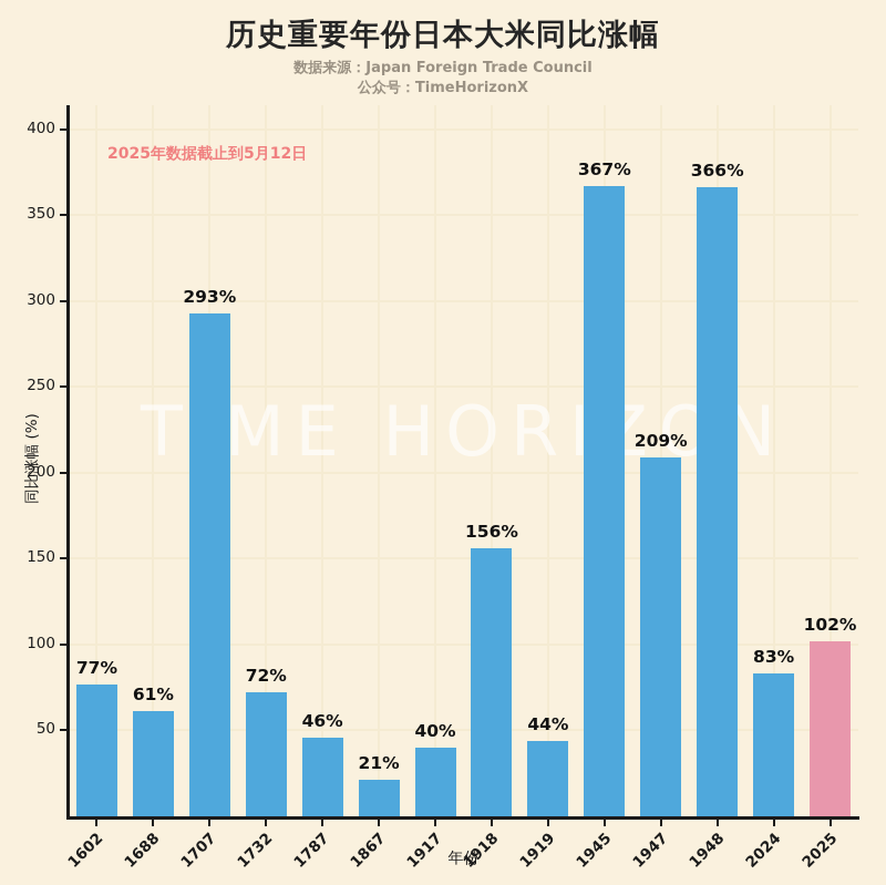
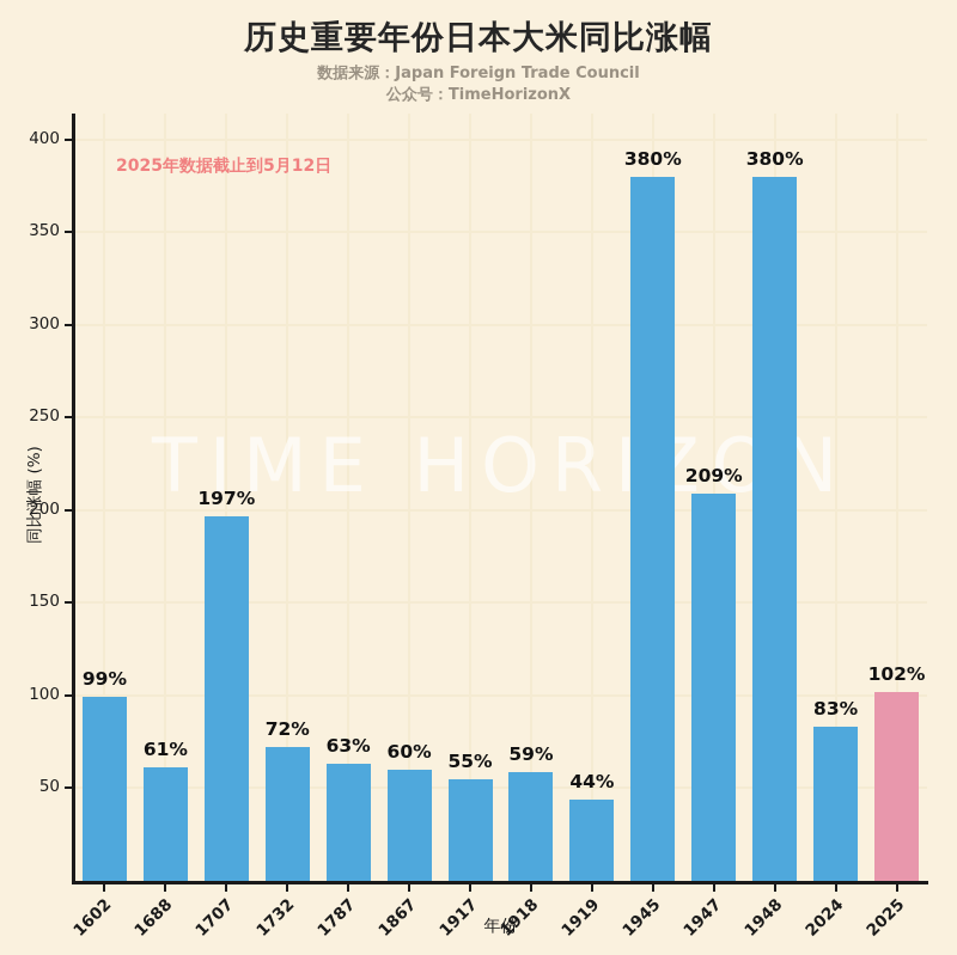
1602: 77% -> 99%
1707: 293% -> 197%
1787: 46% -> 63%
1867: 21% -> 60%
1917: 40% -> 55%
1918: 156% -> 59%
1945: 367% -> 380%
1948: 366% -> 380%
